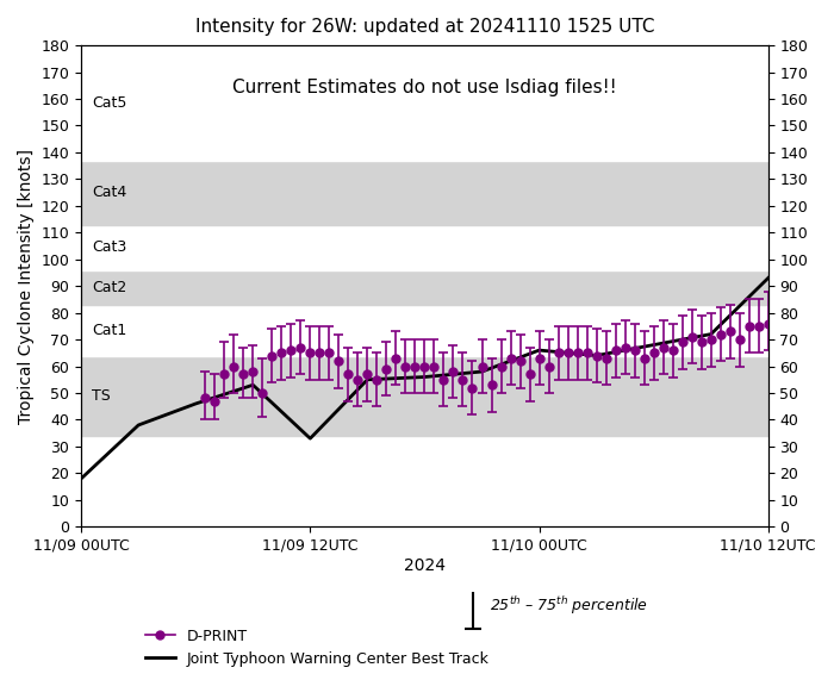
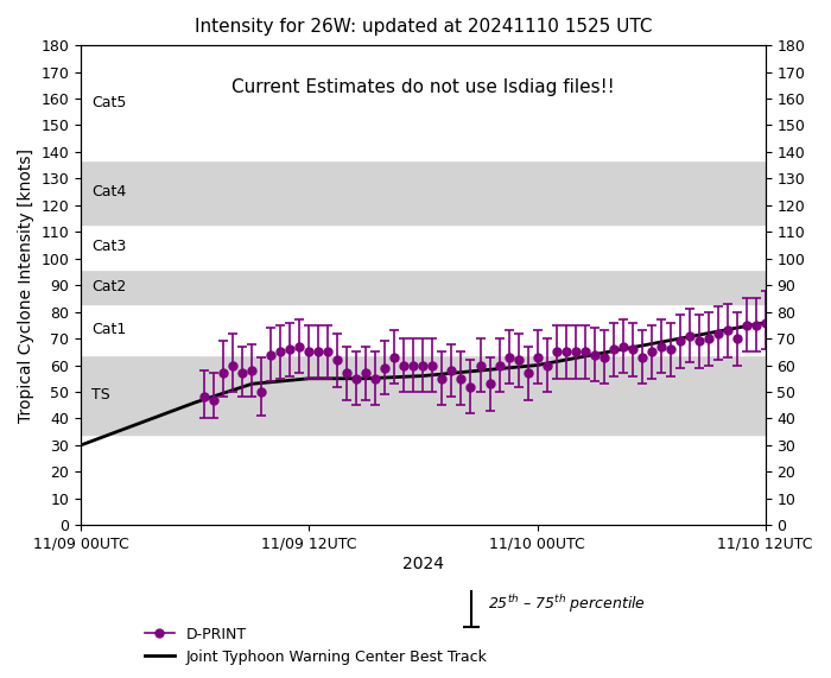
Joint Typhoon Warning Center Best Track/11/09 00UTC: 18 -> 30
Joint Typhoon Warning Center Best Track/11/09 12UTC: 33 -> 55
Joint Typhoon Warning Center Best Track/11/10 00UTC: 66 -> 60
Joint Typhoon Warning Center Best Track/11/10 12UTC: 93 -> 76
